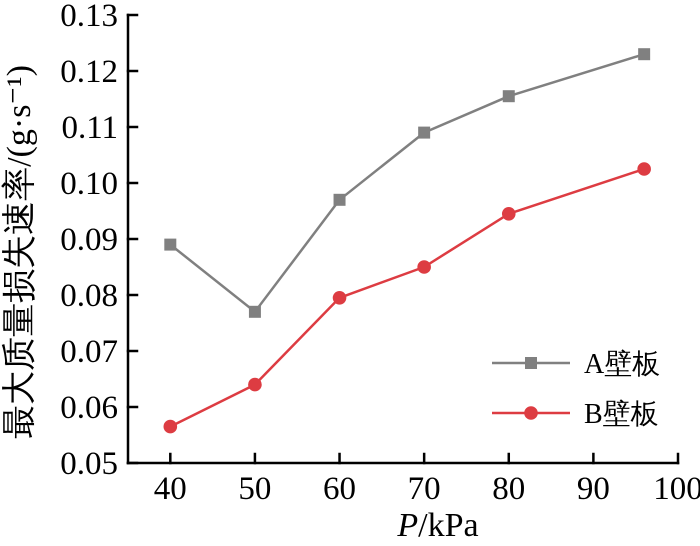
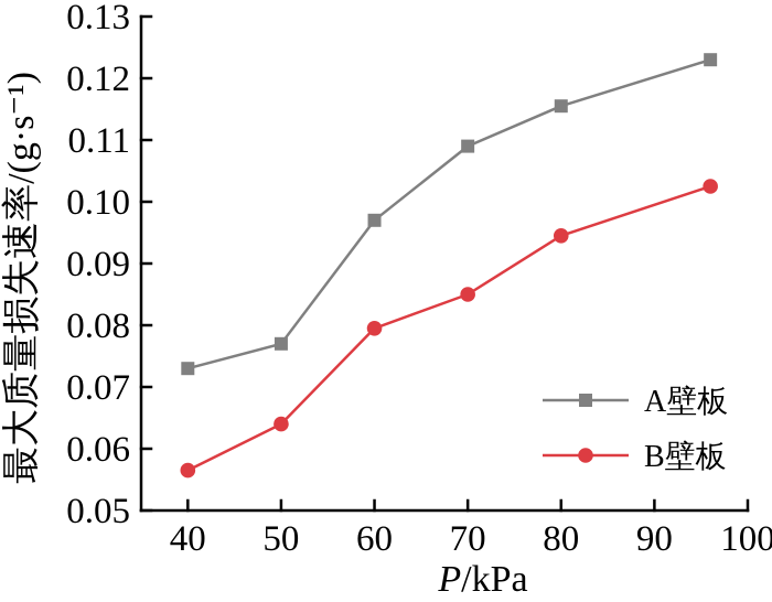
A壁板/40: 0.089 -> 0.073
